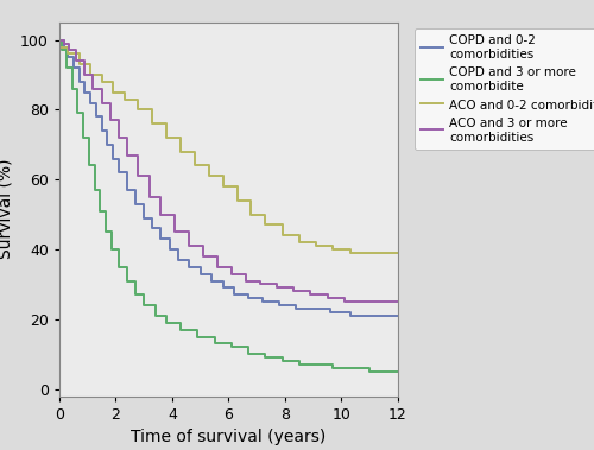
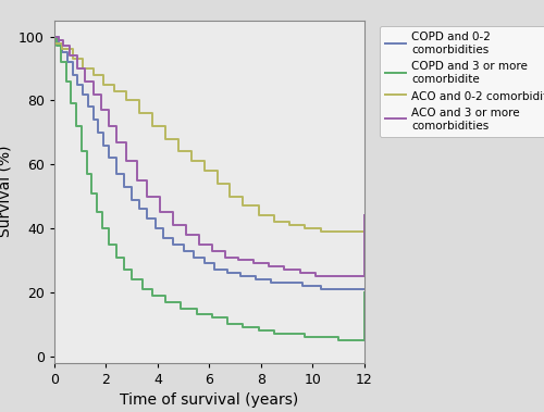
COPD and 3 or more comorbidite/12: 5 -> 20
ACO and 3 or more comorbidities/12: 25 -> 44
